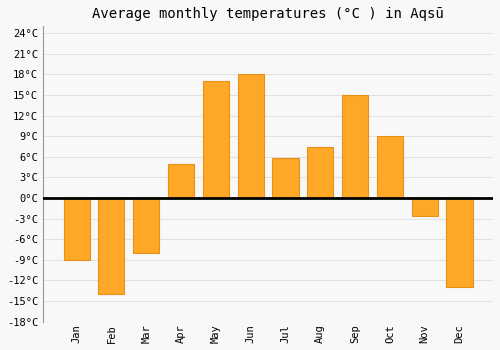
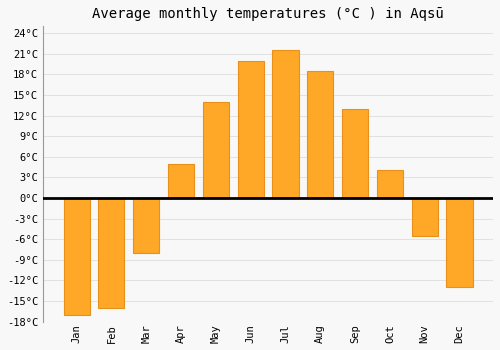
Jan: -9.0°C -> -17.0°C
Feb: -14.0°C -> -16.0°C
May: 17.0°C -> 14.0°C
Jun: 18.0°C -> 20.0°C
Jul: 5.8°C -> 21.5°C
Aug: 7.4°C -> 18.5°C
Sep: 15.0°C -> 13.0°C
Oct: 9.0°C -> 4.0°C
Nov: -2.6°C -> -5.5°C
